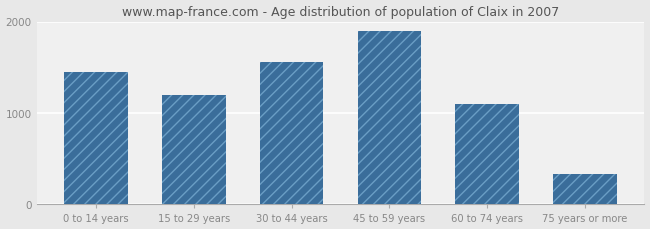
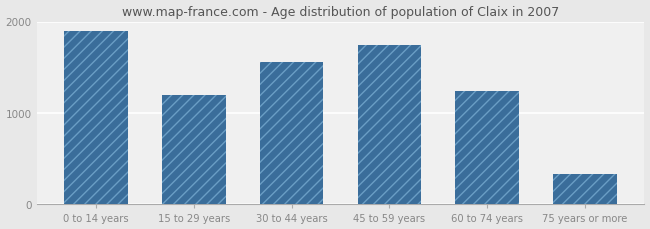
0 to 14 years: 1450 -> 1900
45 to 59 years: 1900 -> 1740
60 to 74 years: 1100 -> 1240
